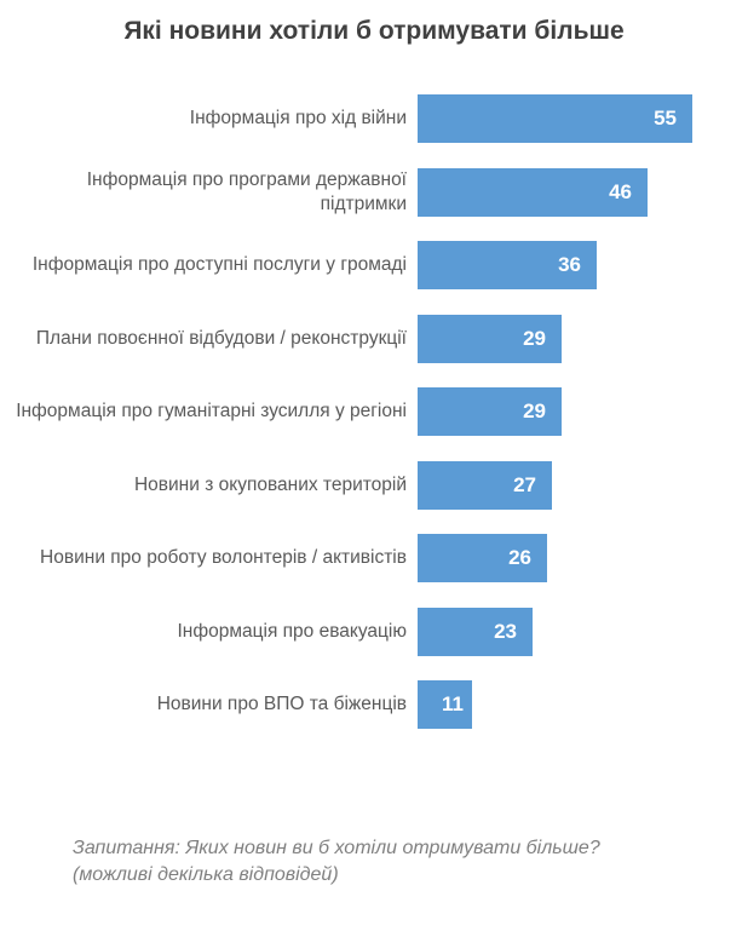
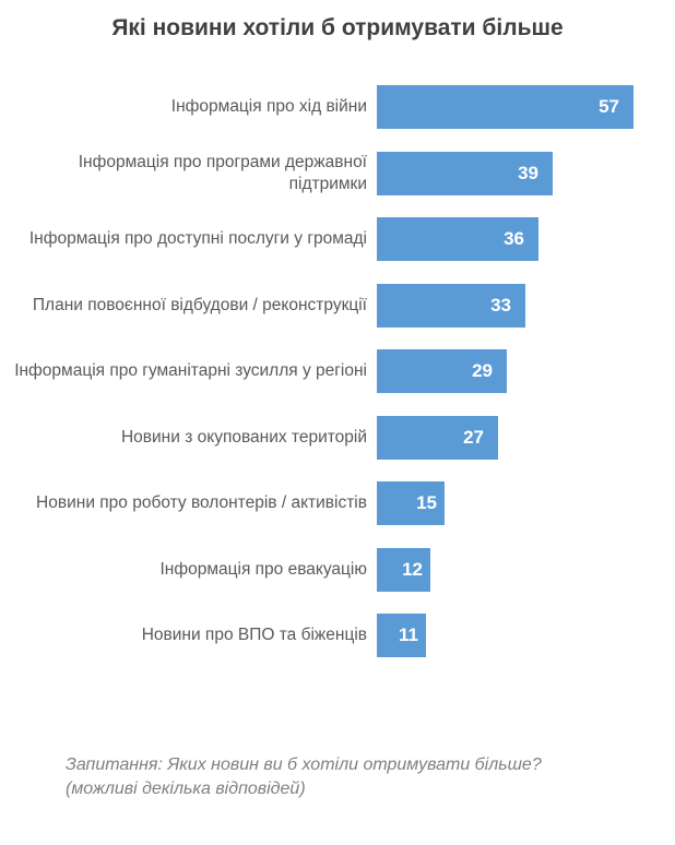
Інформація про хід війни: 55 -> 57
Інформація про програми державної підтримки: 46 -> 39
Плани повоєнної відбудови / реконструкції: 29 -> 33
Новини про роботу волонтерів / активістів: 26 -> 15
Інформація про евакуацію: 23 -> 12
